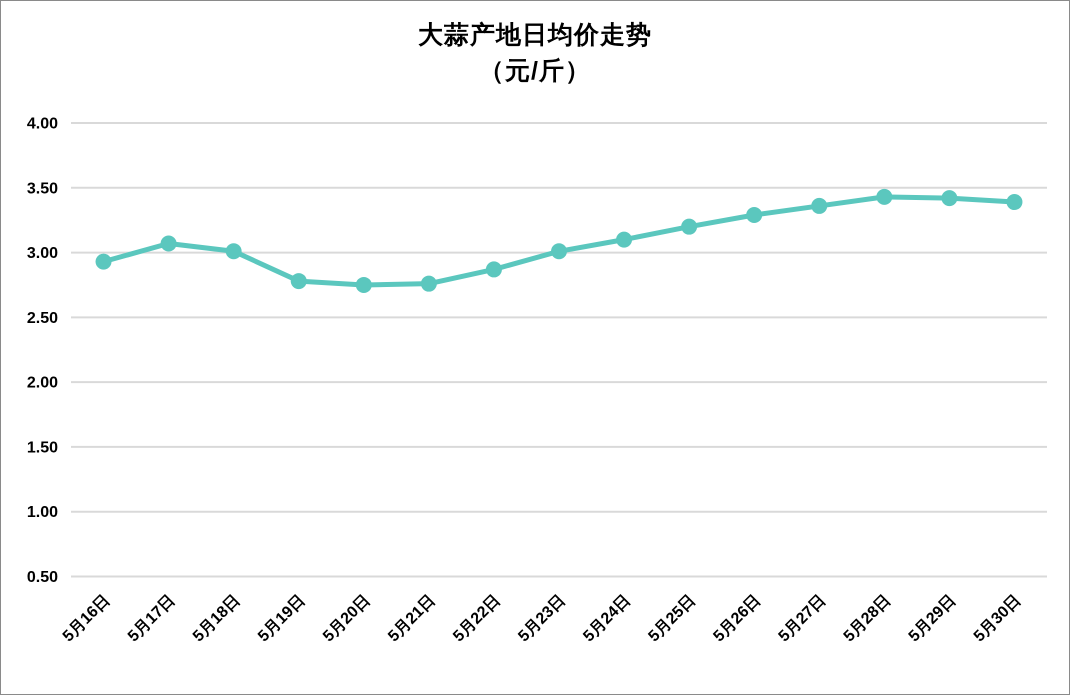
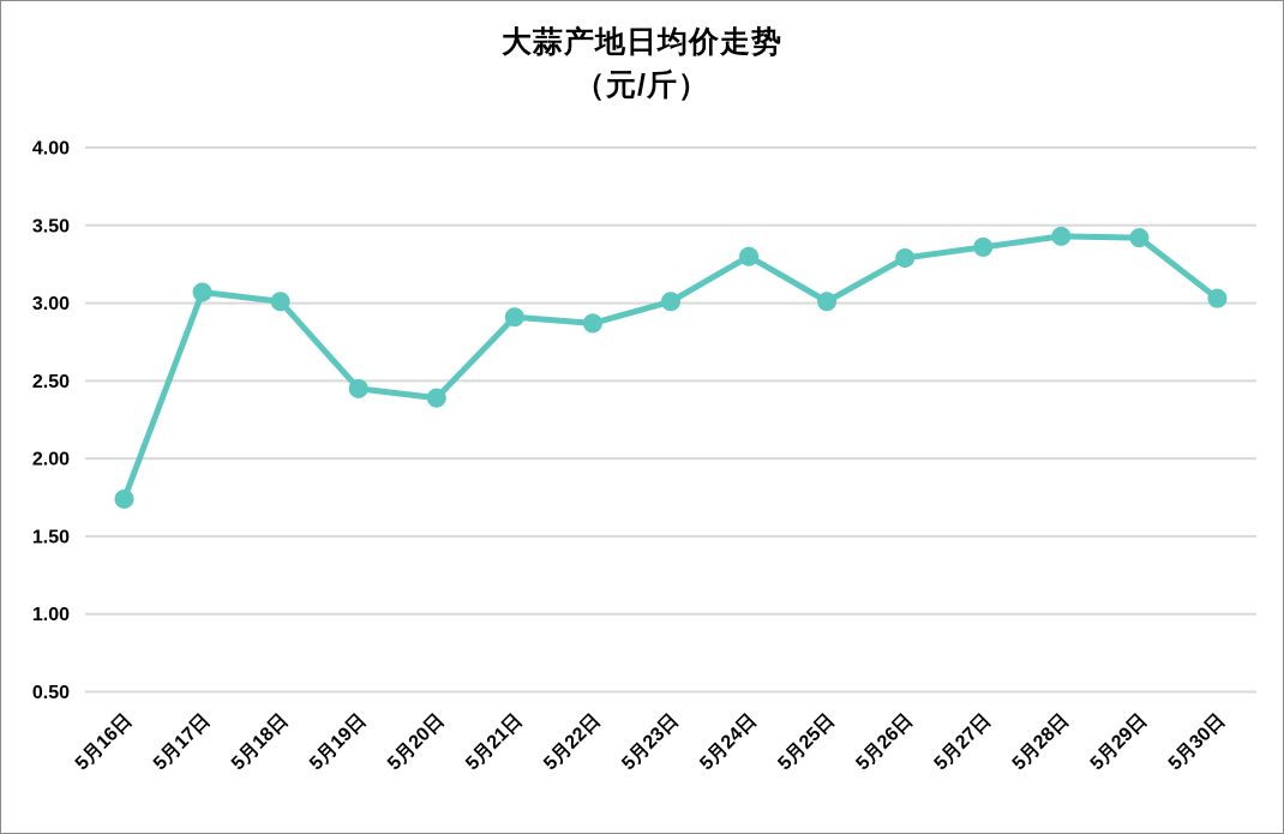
5月16日: 2.93 -> 1.74
5月19日: 2.78 -> 2.45
5月20日: 2.75 -> 2.39
5月21日: 2.76 -> 2.91
5月24日: 3.10 -> 3.30
5月25日: 3.20 -> 3.01
5月30日: 3.39 -> 3.03
